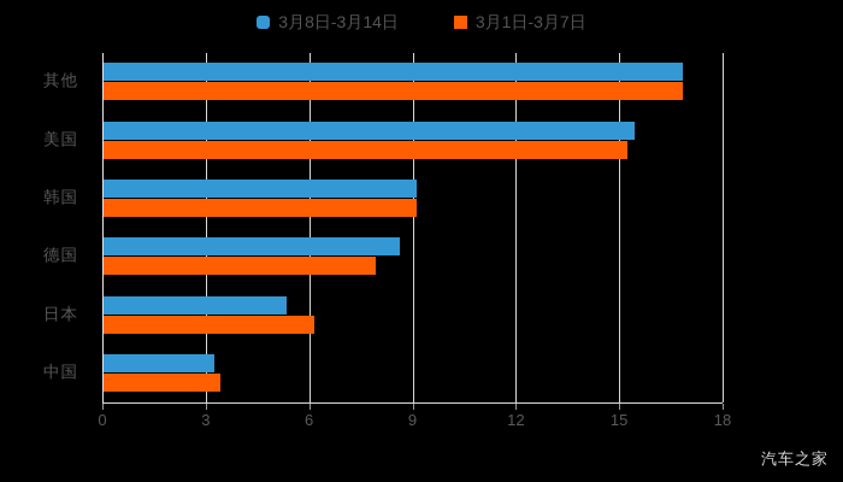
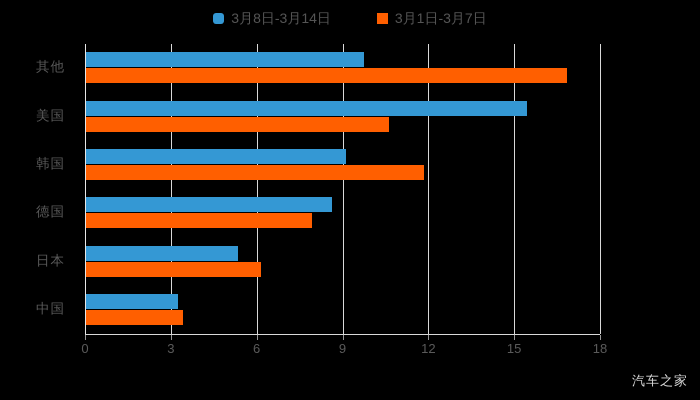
3月8日-3月14日/其他: 16.8 -> 9.7
3月1日-3月7日/美国: 15.2 -> 10.6
3月1日-3月7日/韩国: 9.1 -> 11.8
